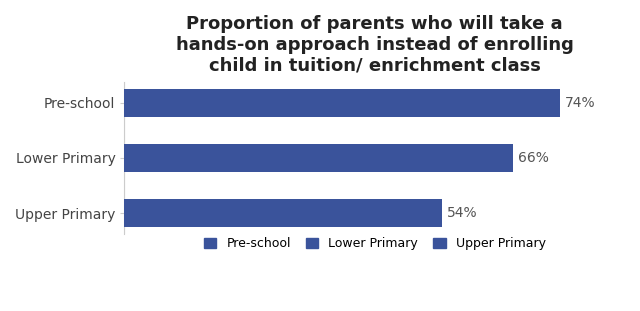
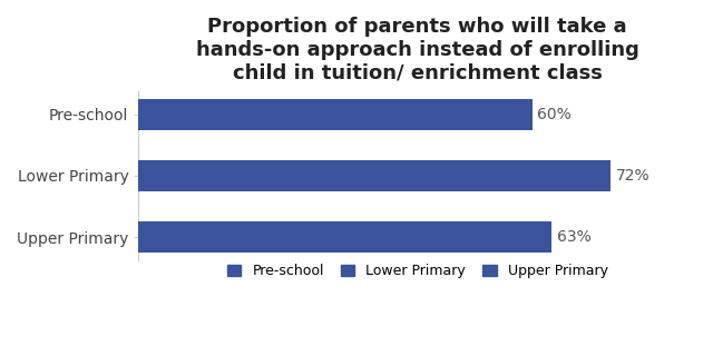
Pre-school: 74% -> 60%
Lower Primary: 66% -> 72%
Upper Primary: 54% -> 63%
